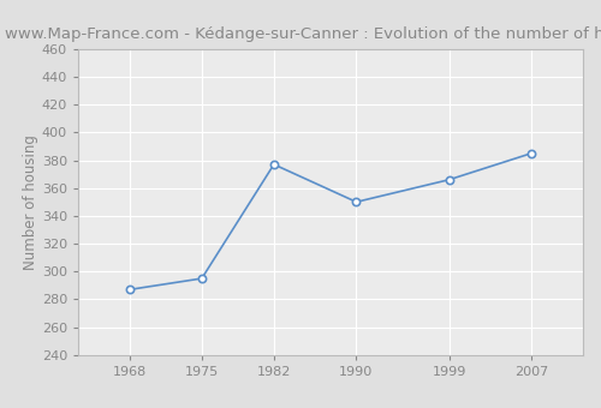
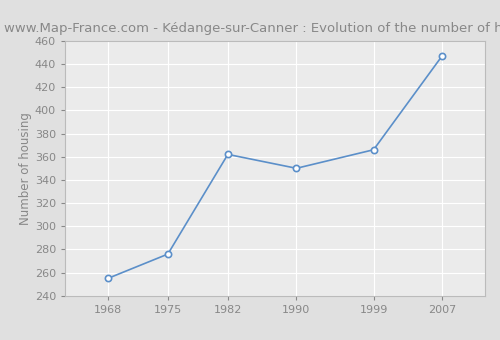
1968: 287 -> 255
1975: 295 -> 276
1982: 377 -> 362
2007: 385 -> 447
